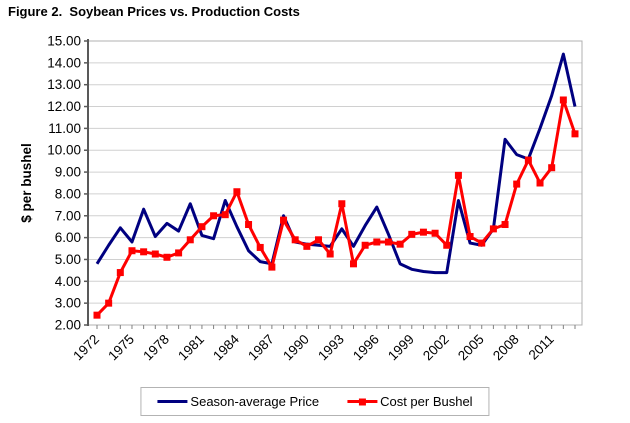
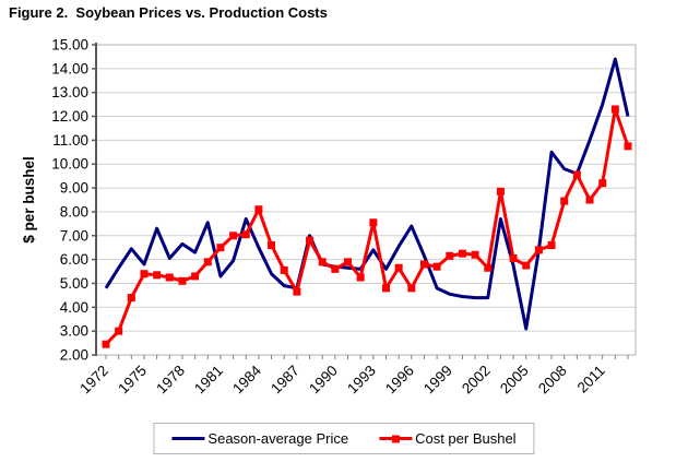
Season-average Price/1981: 6.1 -> 5.3
Cost per Bushel/1996: 5.8 -> 4.8
Season-average Price/2005: 5.7 -> 3.1
